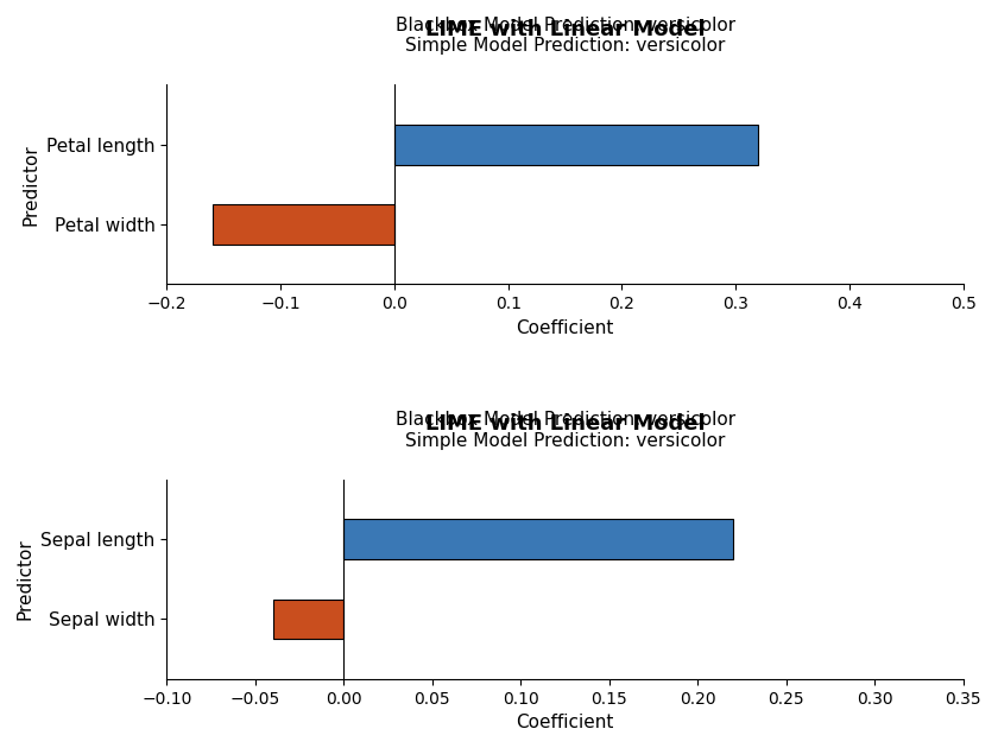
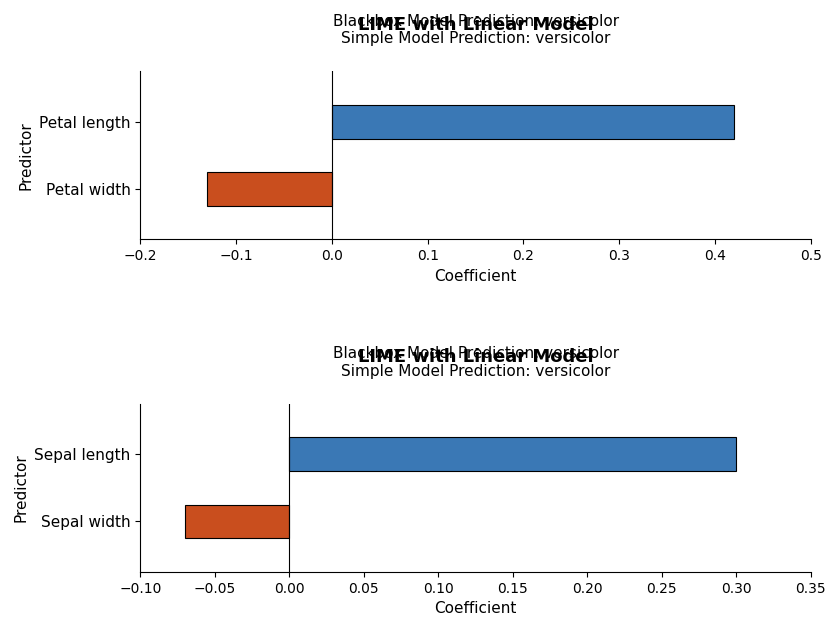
Petal length: 0.32 -> 0.42
Petal width: -0.16 -> -0.13
Sepal length: 0.22 -> 0.30
Sepal width: -0.04 -> -0.07
